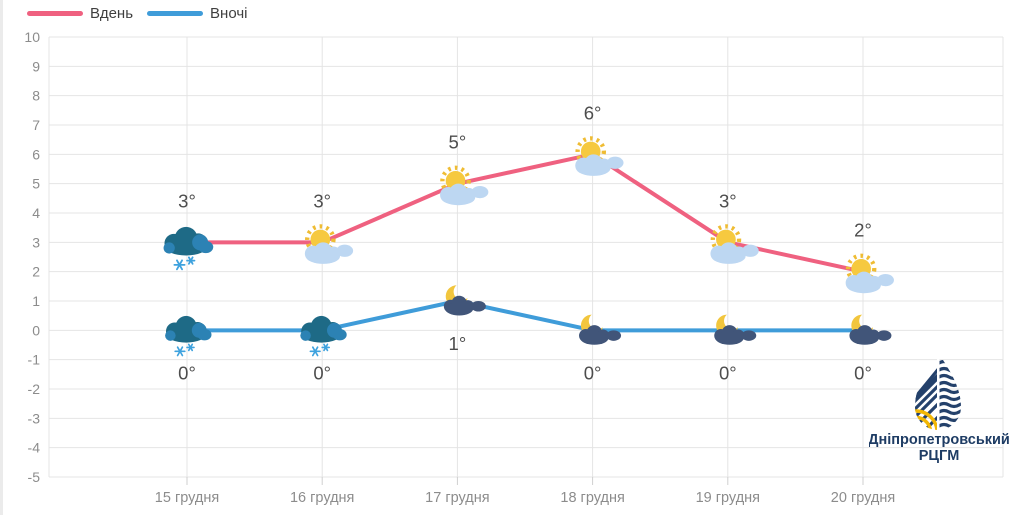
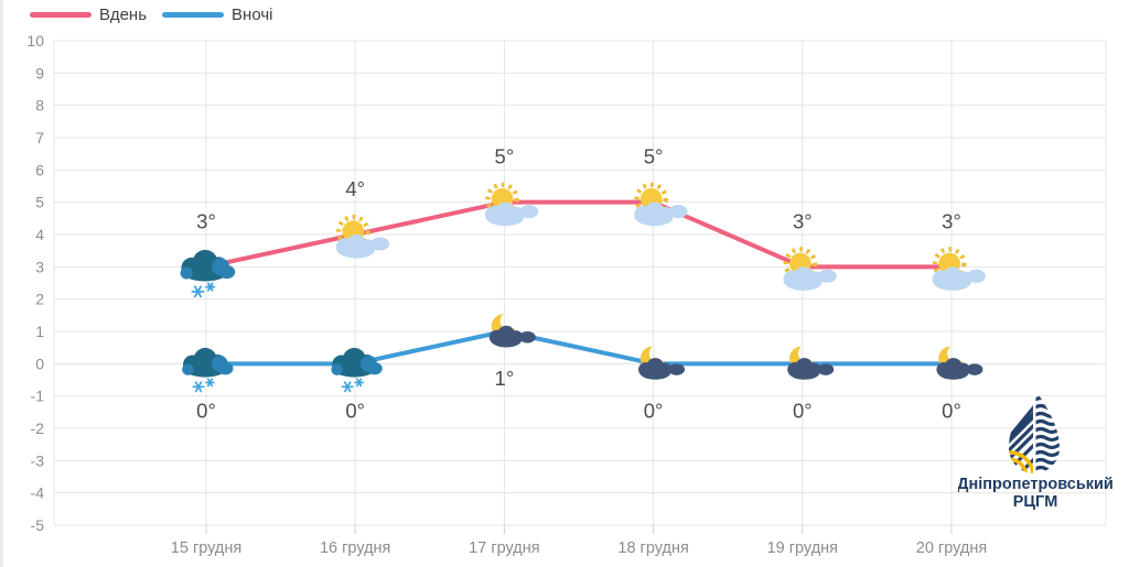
Вдень/16 грудня: 3° -> 4°
Вдень/18 грудня: 6° -> 5°
Вдень/20 грудня: 2° -> 3°
